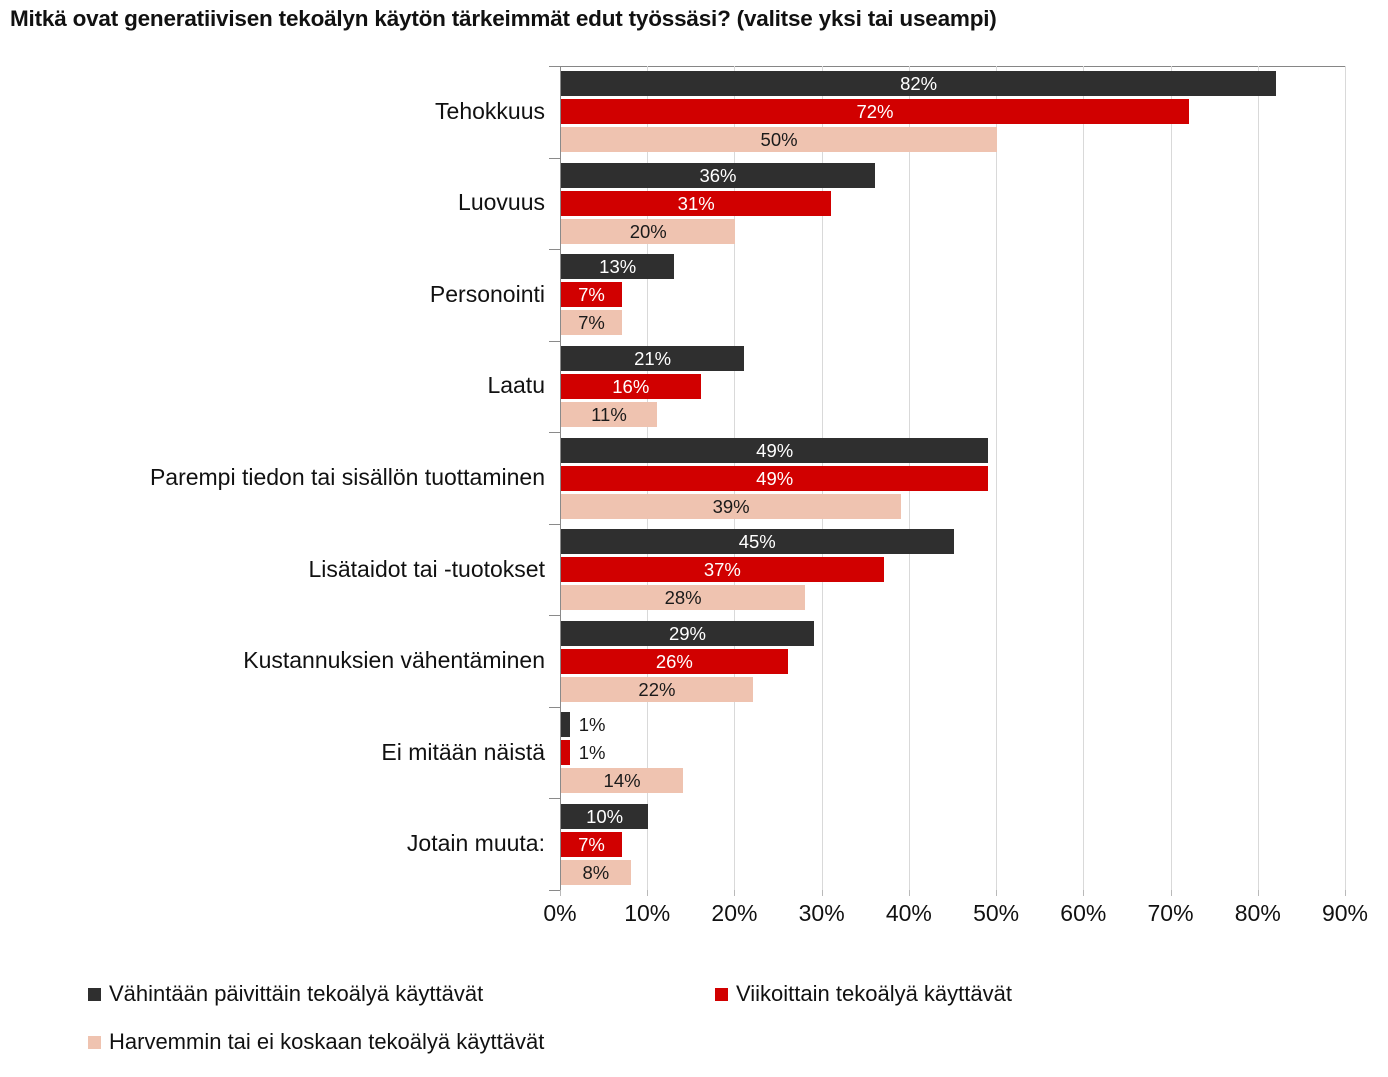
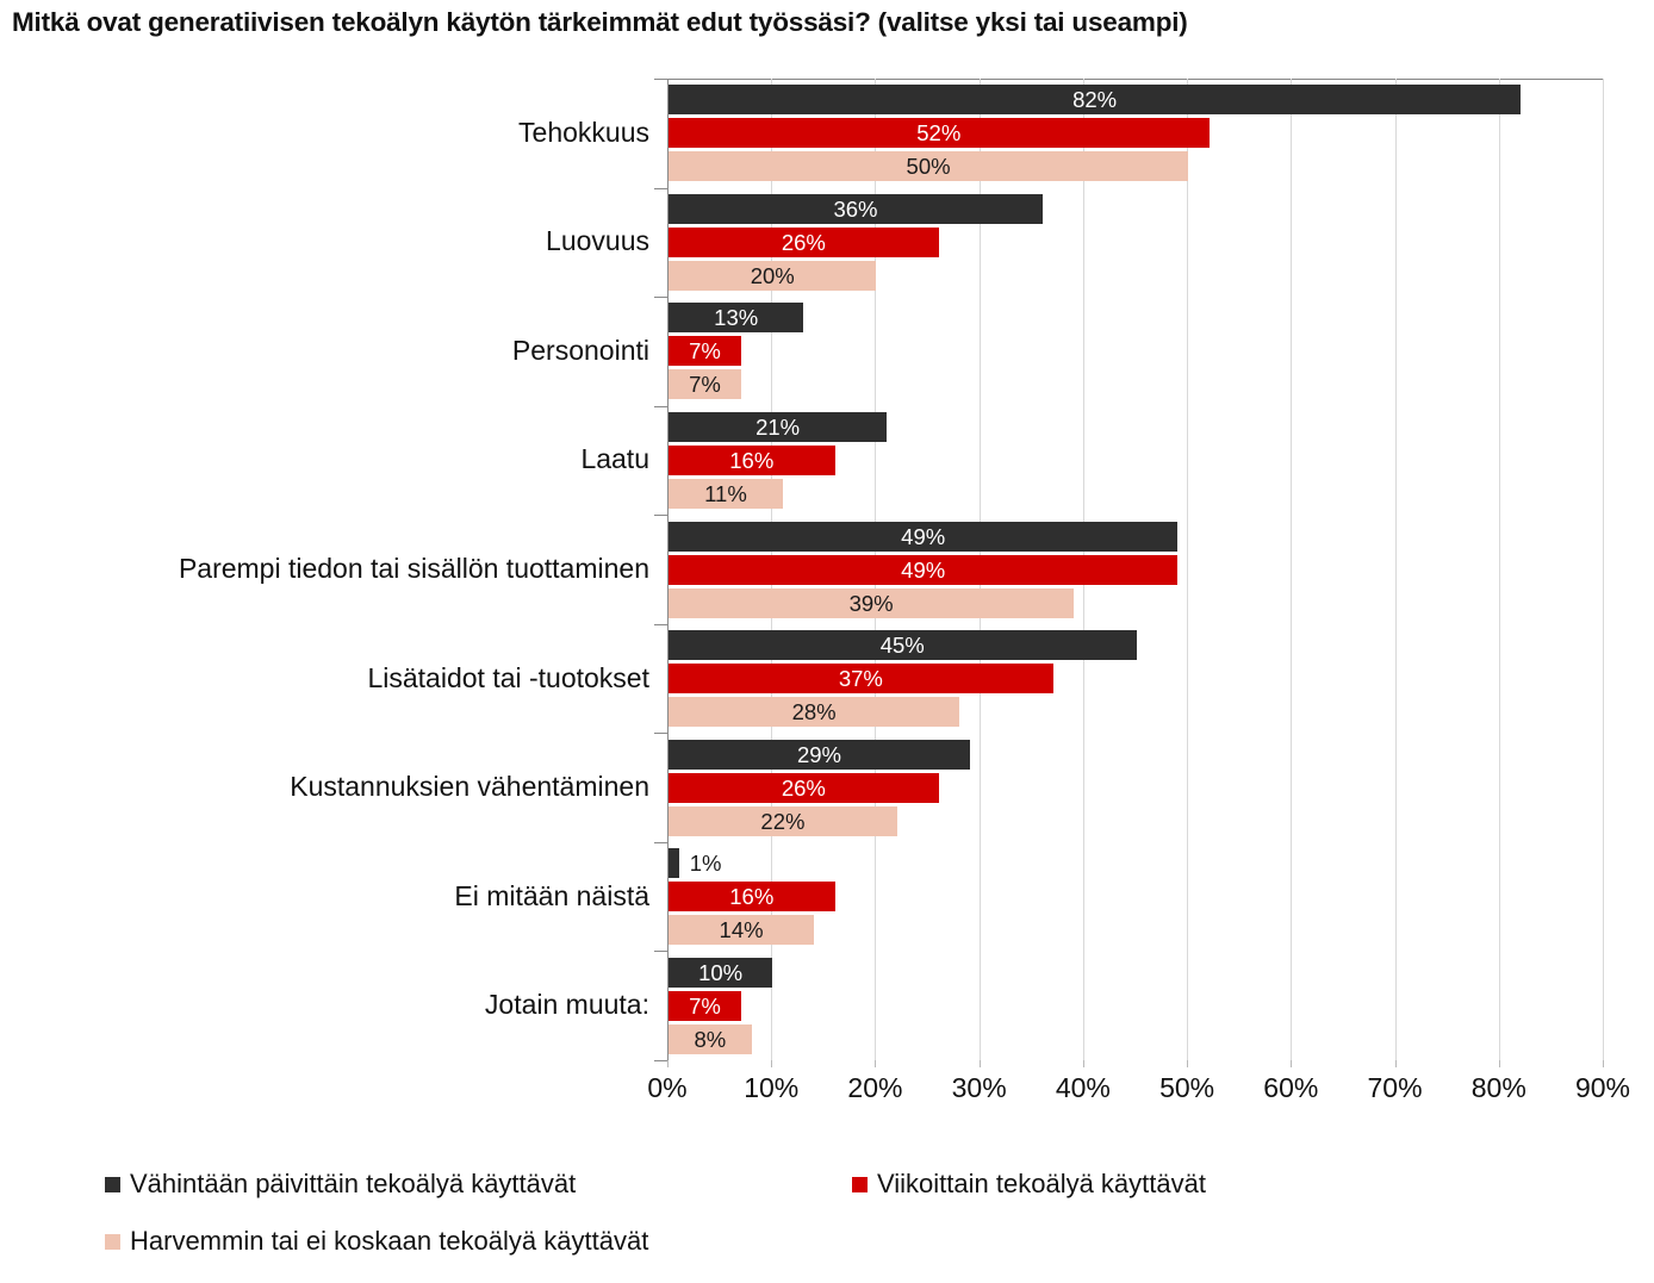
Viikoittain tekoälyä käyttävät/Tehokkuus: 72% -> 52%
Viikoittain tekoälyä käyttävät/Luovuus: 31% -> 26%
Viikoittain tekoälyä käyttävät/Ei mitään näistä: 1% -> 16%
